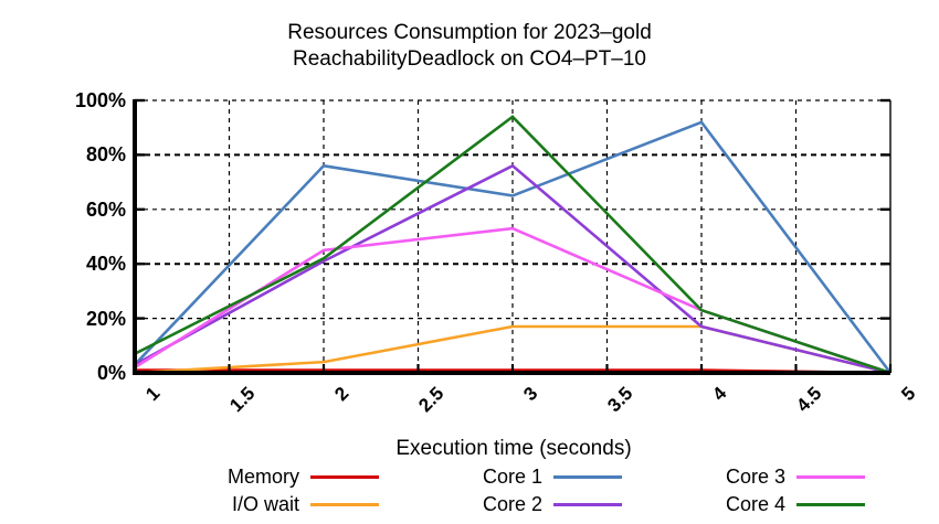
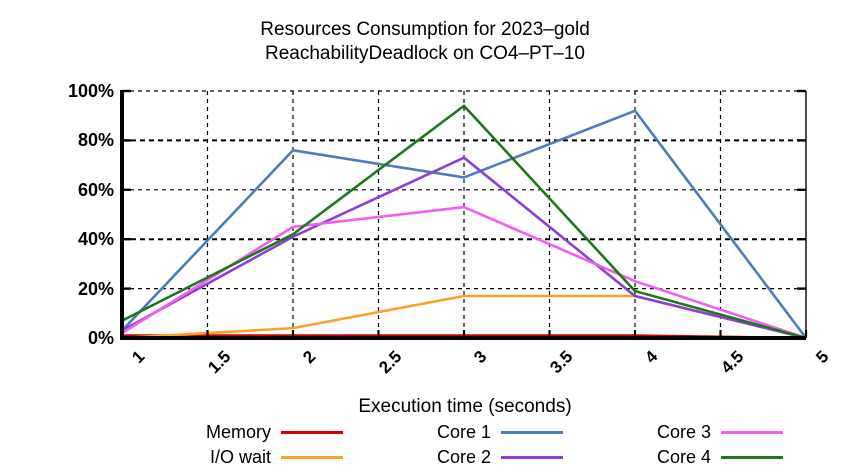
Core 2/3: 76% -> 73%
Core 4/4: 23% -> 19%
